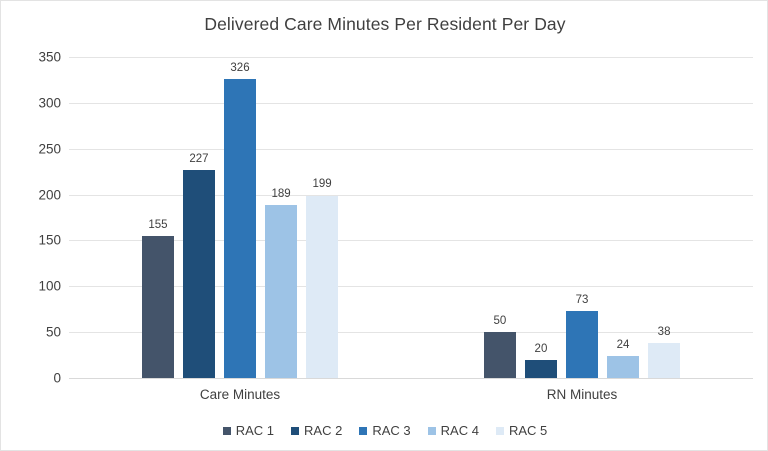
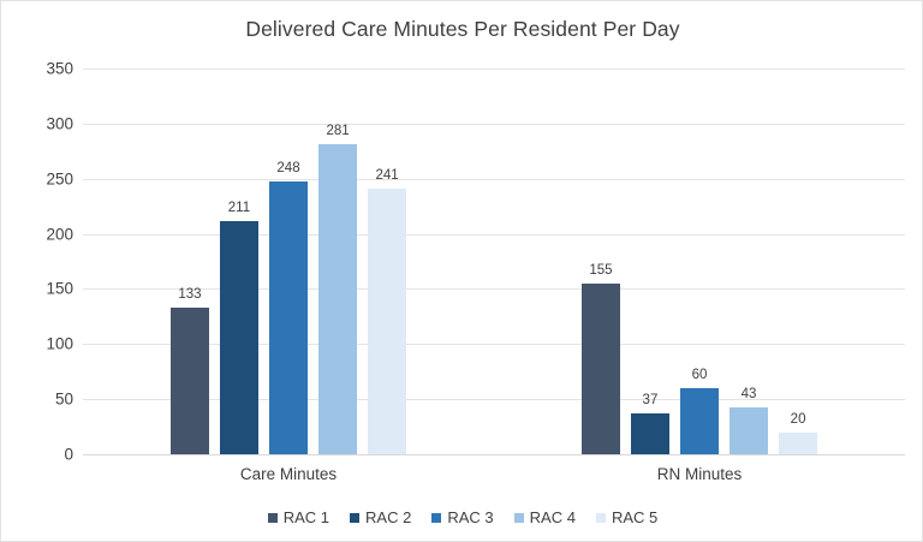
RAC 1/Care Minutes: 155 -> 133
RAC 2/Care Minutes: 227 -> 211
RAC 3/Care Minutes: 326 -> 248
RAC 4/Care Minutes: 189 -> 281
RAC 5/Care Minutes: 199 -> 241
RAC 1/RN Minutes: 50 -> 155
RAC 2/RN Minutes: 20 -> 37
RAC 3/RN Minutes: 73 -> 60
RAC 4/RN Minutes: 24 -> 43
RAC 5/RN Minutes: 38 -> 20
